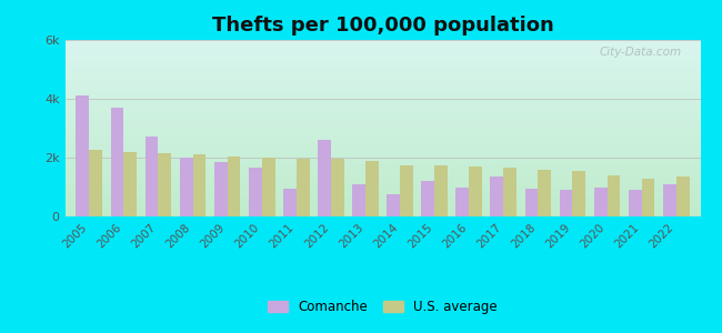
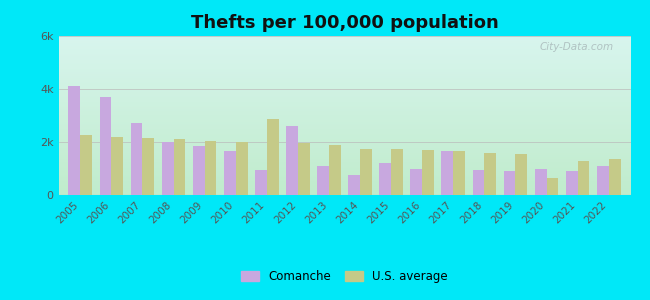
U.S. average/2011: 1.95k -> 2.85k
Comanche/2017: 1.35k -> 1.65k
U.S. average/2020: 1.40k -> 0.65k
